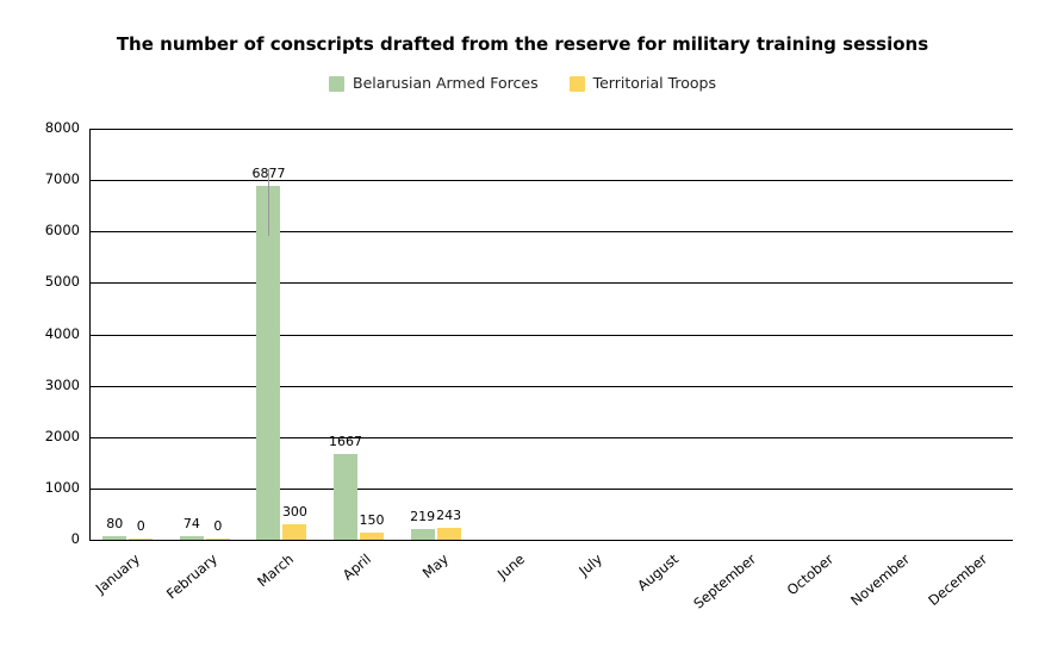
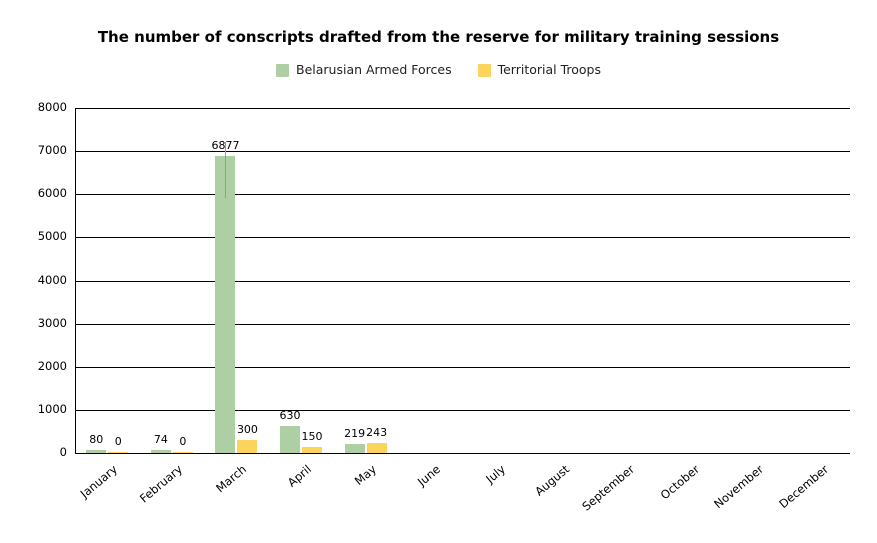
Belarusian Armed Forces/April: 1667 -> 630
